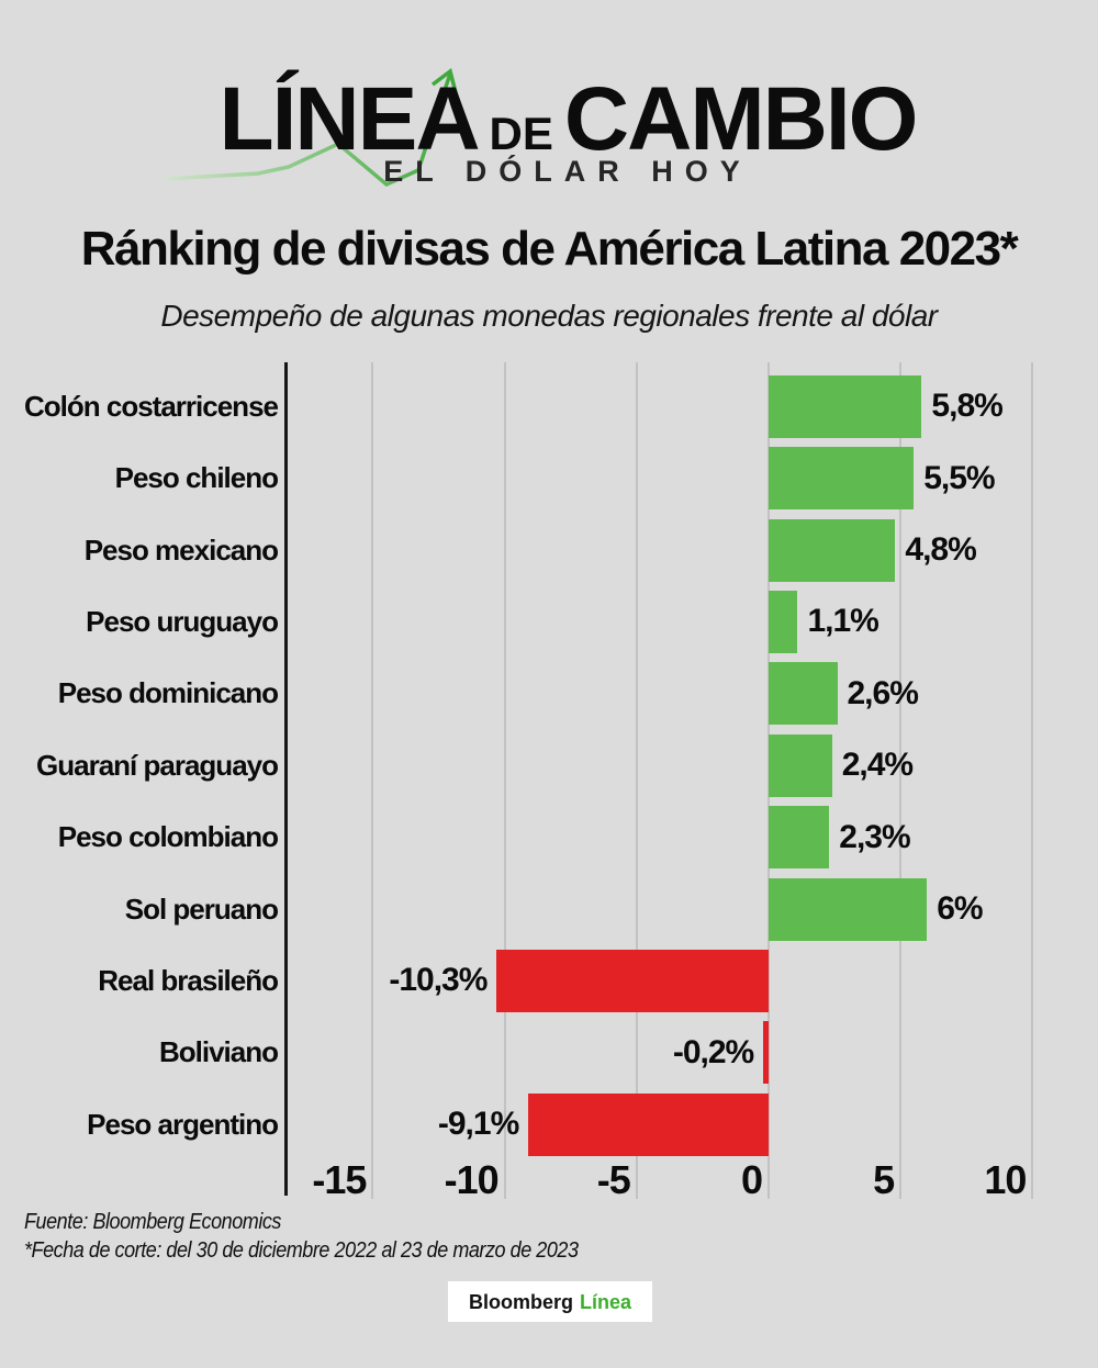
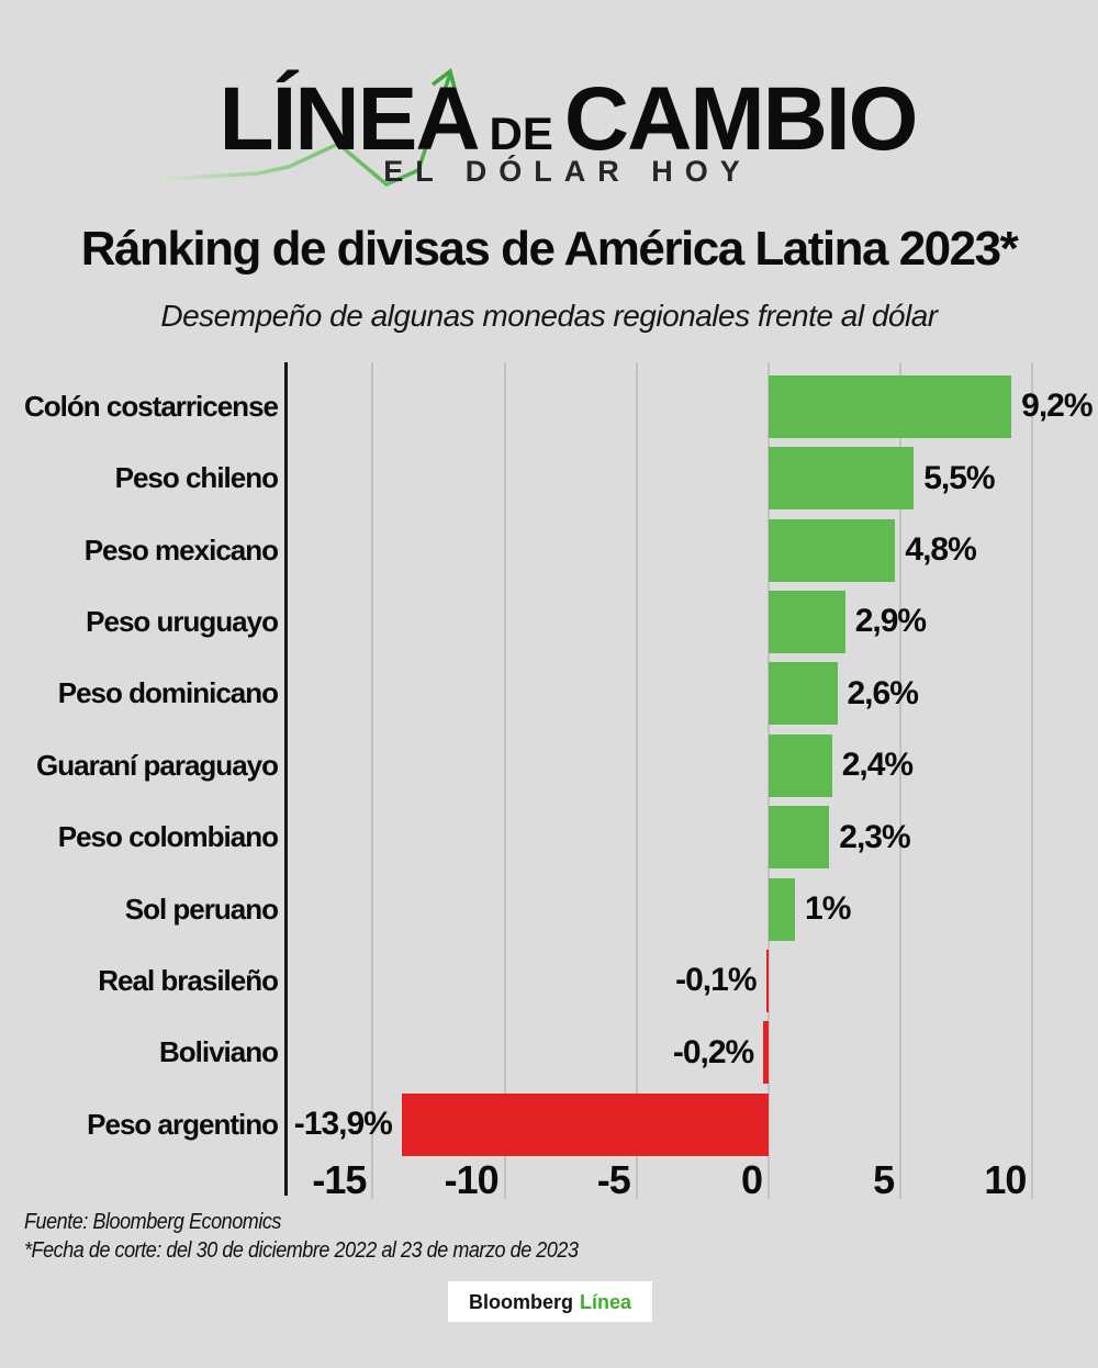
Colón costarricense: 5,8% -> 9,2%
Peso uruguayo: 1,1% -> 2,9%
Sol peruano: 6% -> 1%
Real brasileño: -10,3% -> -0,1%
Peso argentino: -9,1% -> -13,9%
